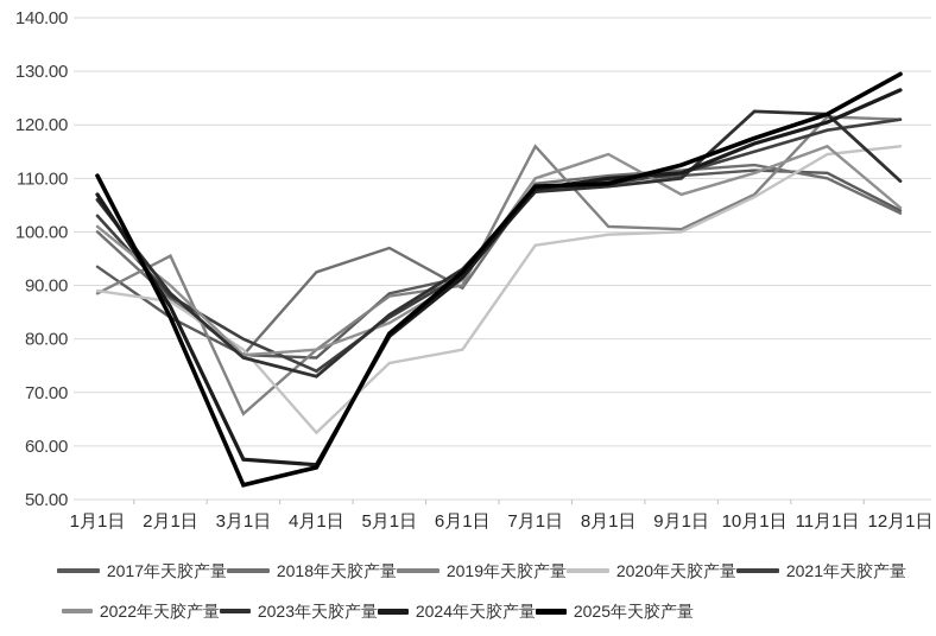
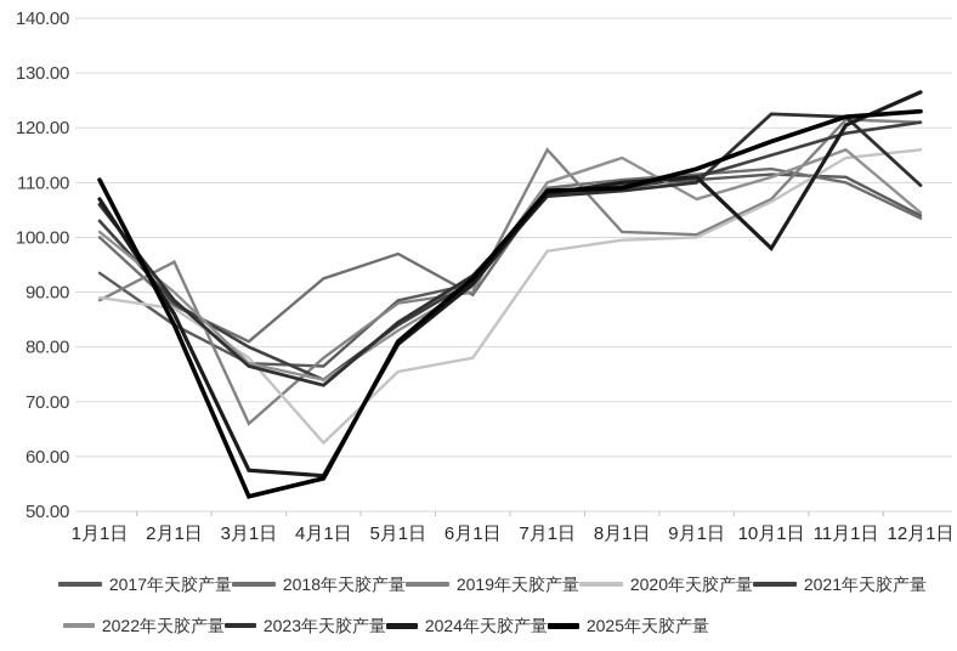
2018年天胶产量/3月1日: 77 -> 81
2022年天胶产量/4月1日: 78 -> 74
2024年天胶产量/10月1日: 116 -> 98
2025年天胶产量/12月1日: 130 -> 123
